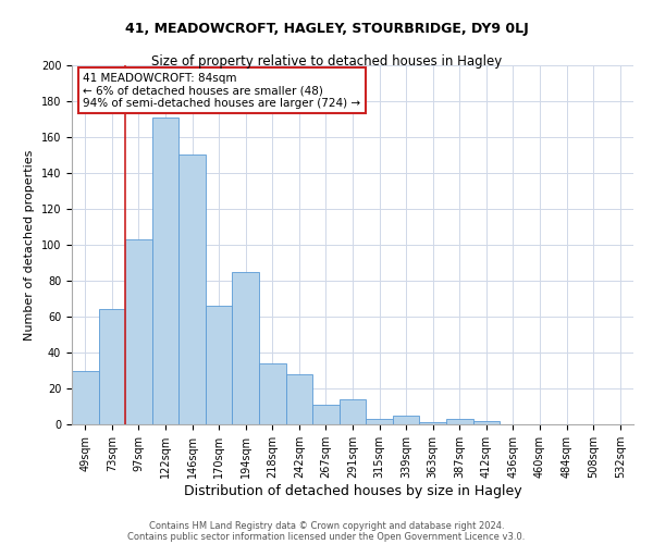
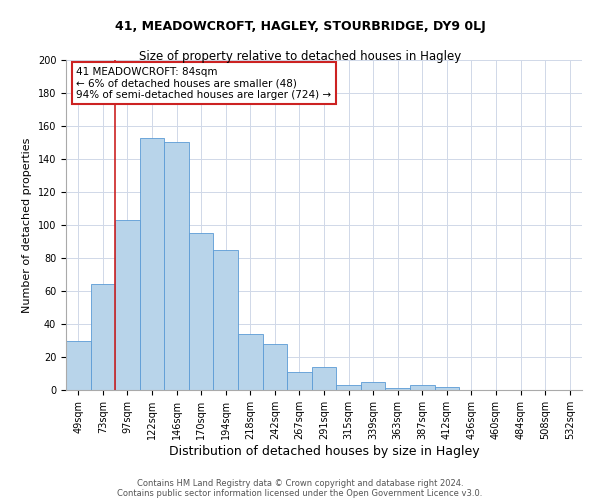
122sqm: 171 -> 153
170sqm: 66 -> 95
